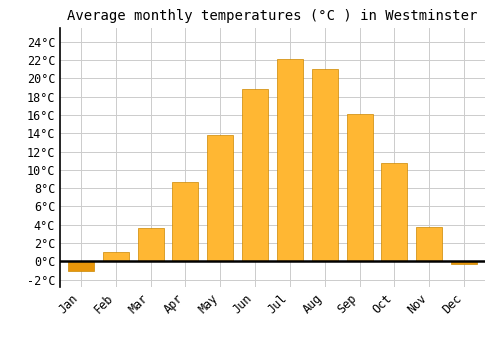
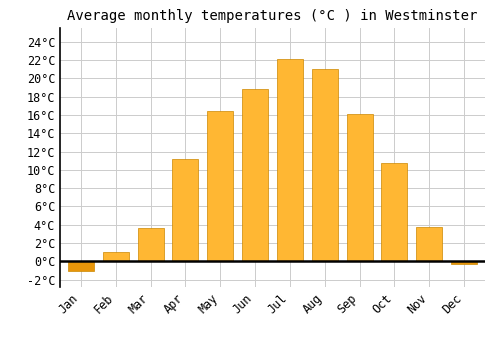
Apr: 8.7°C -> 11.2°C
May: 13.8°C -> 16.4°C
